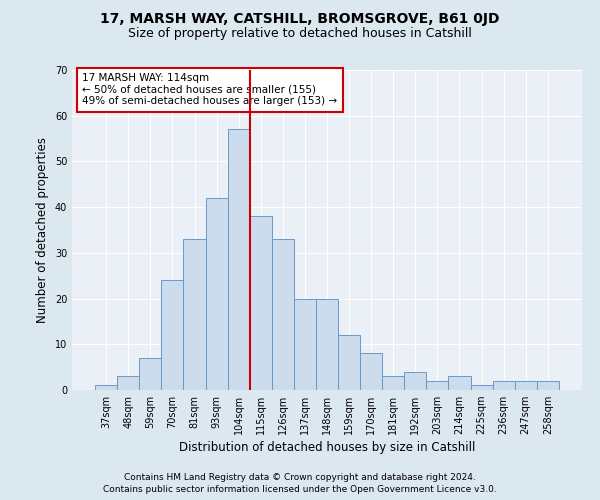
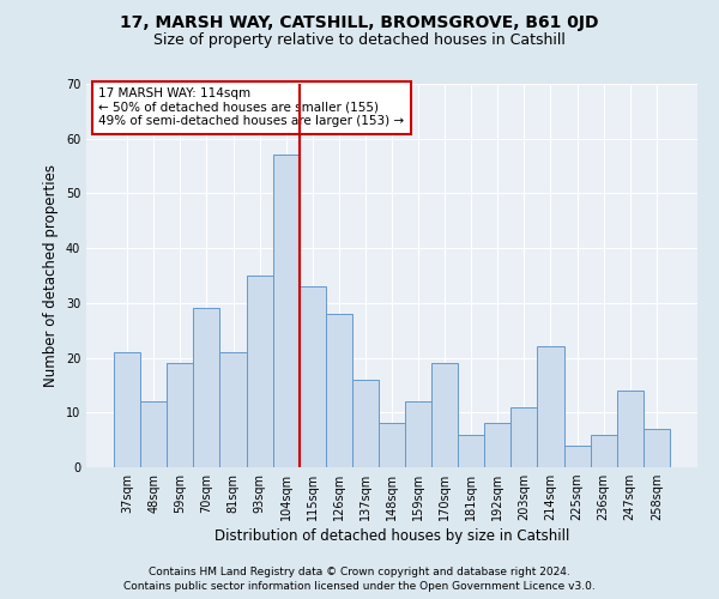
37sqm: 1 -> 21
48sqm: 3 -> 12
59sqm: 7 -> 19
70sqm: 24 -> 29
81sqm: 33 -> 21
93sqm: 42 -> 35
115sqm: 38 -> 33
126sqm: 33 -> 28
137sqm: 20 -> 16
148sqm: 20 -> 8
170sqm: 8 -> 19
181sqm: 3 -> 6
192sqm: 4 -> 8
203sqm: 2 -> 11
214sqm: 3 -> 22
225sqm: 1 -> 4
236sqm: 2 -> 6
247sqm: 2 -> 14
258sqm: 2 -> 7
